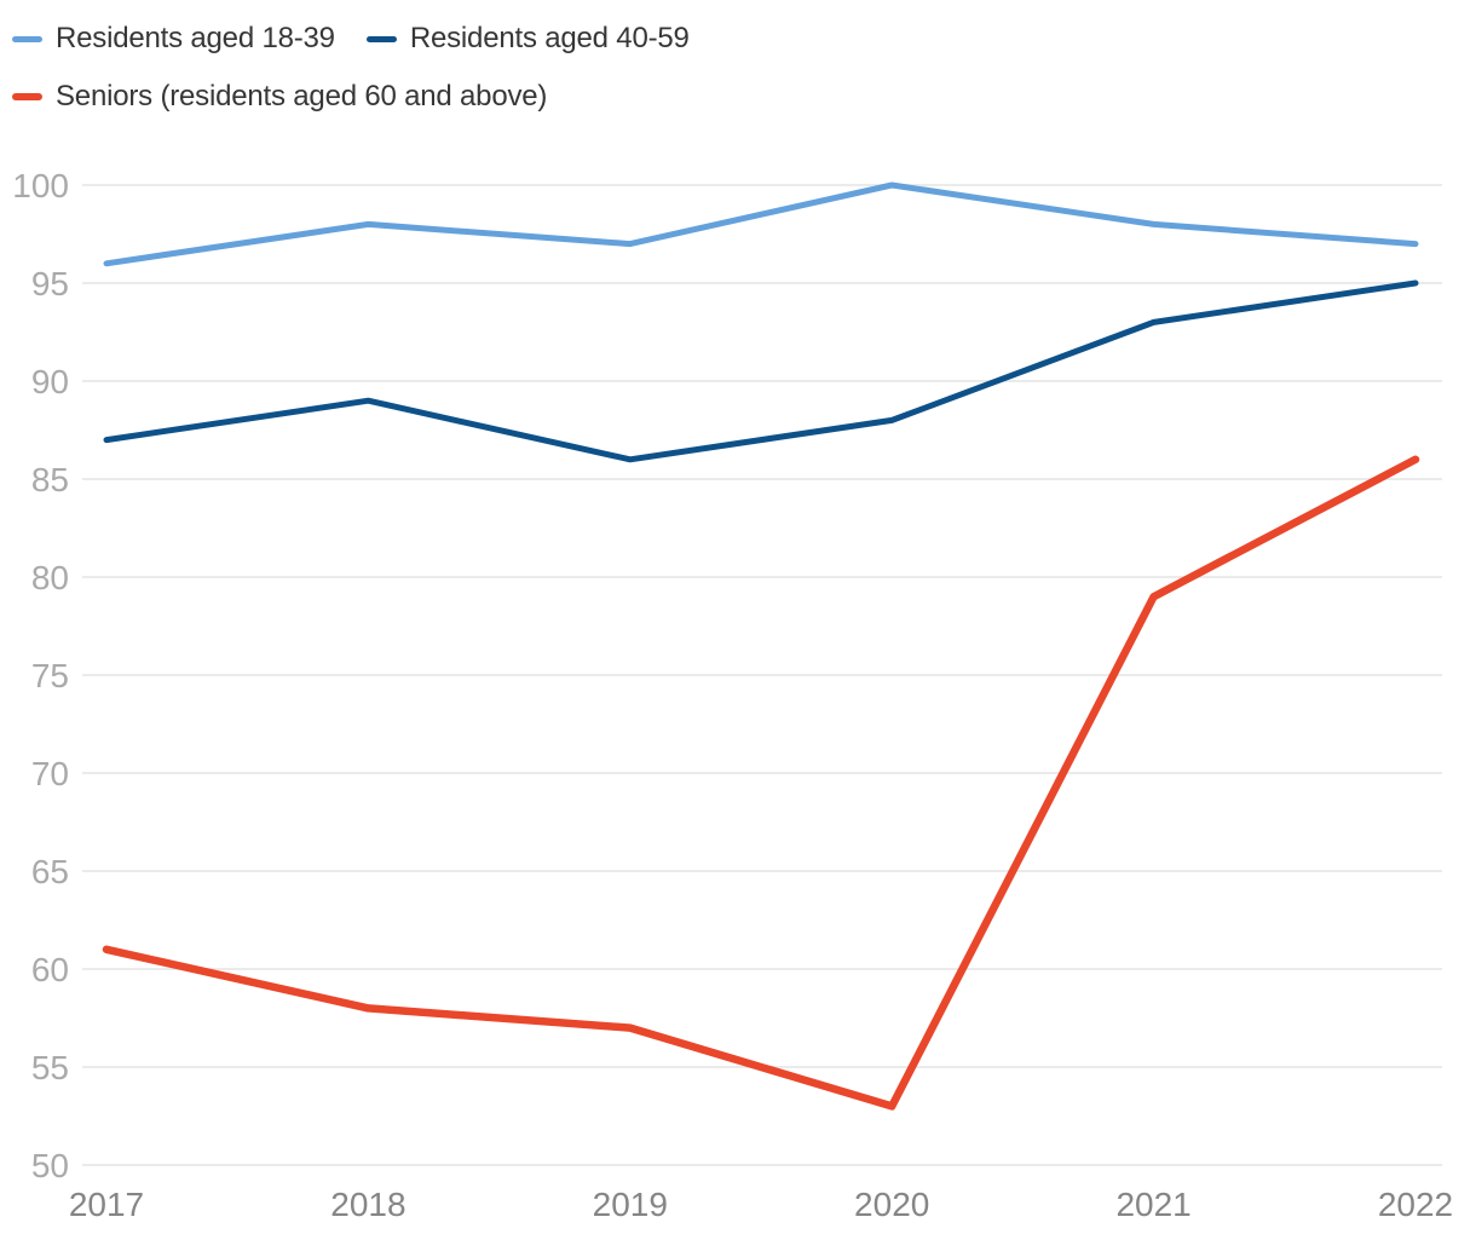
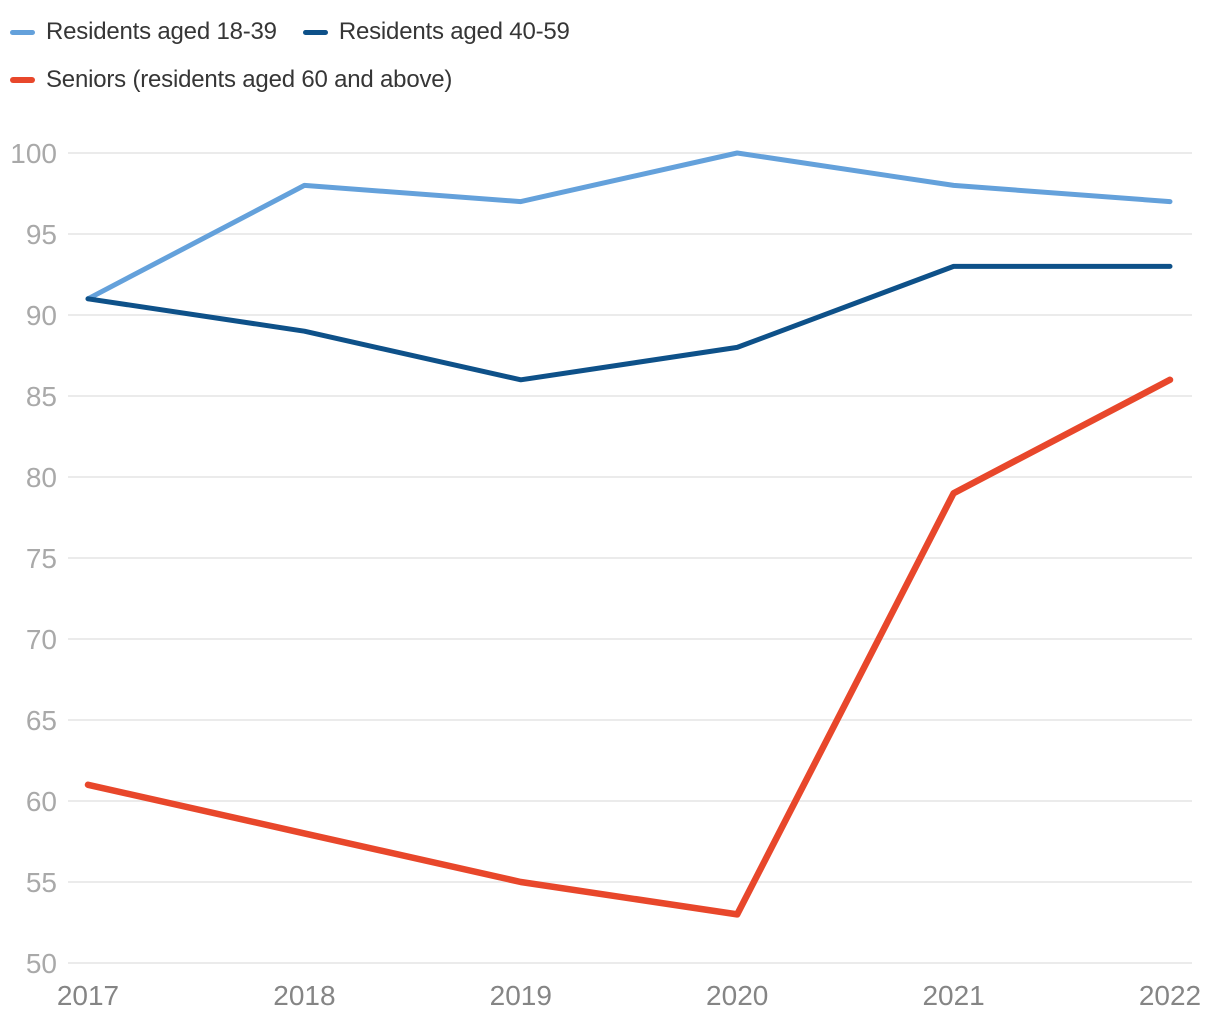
Residents aged 18-39/2017: 96 -> 91
Residents aged 40-59/2017: 87 -> 91
Seniors (residents aged 60 and above)/2019: 57 -> 55
Residents aged 40-59/2022: 95 -> 93
